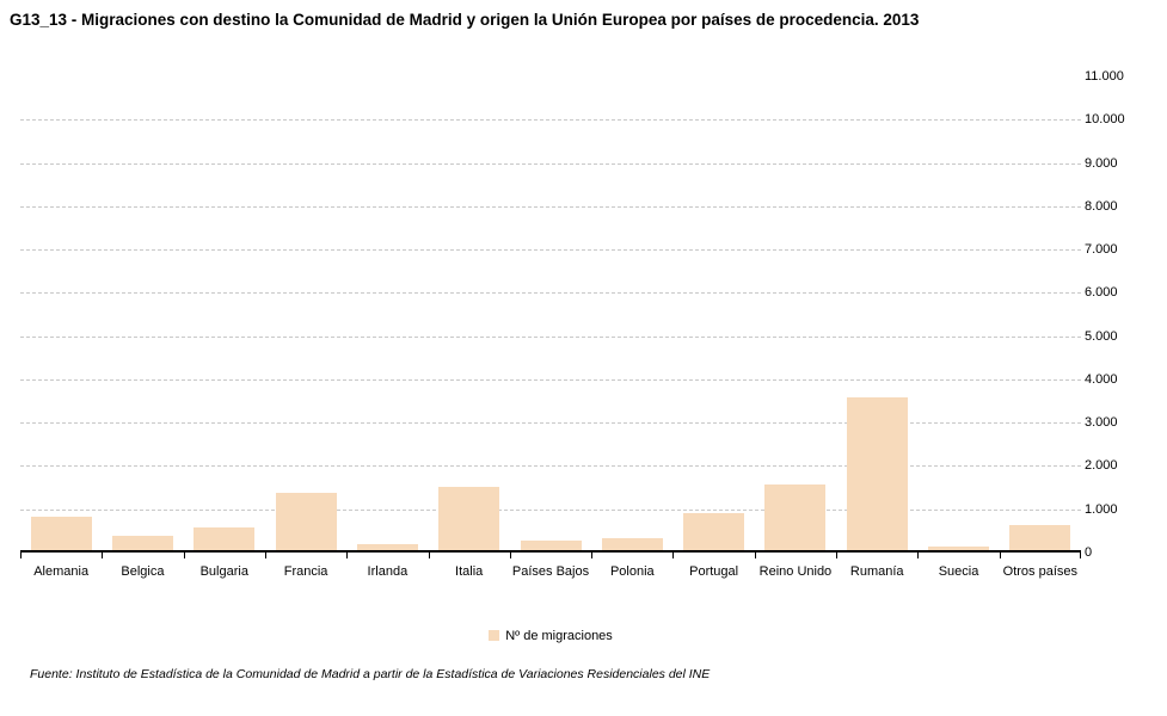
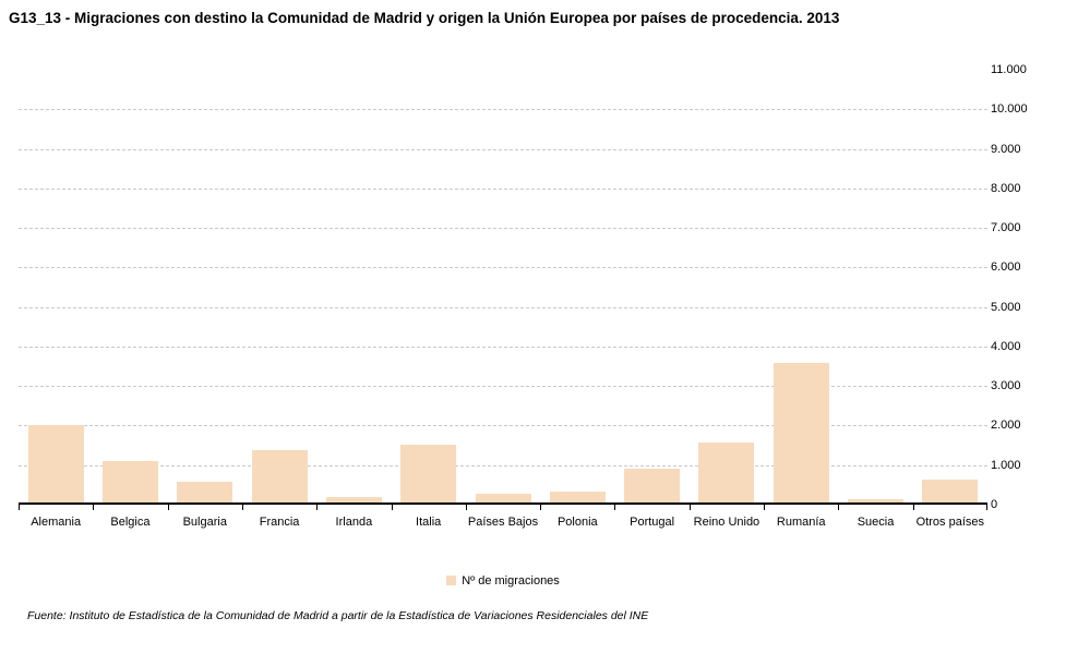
Alemania: 800 -> 2000
Belgica: 400 -> 1100
